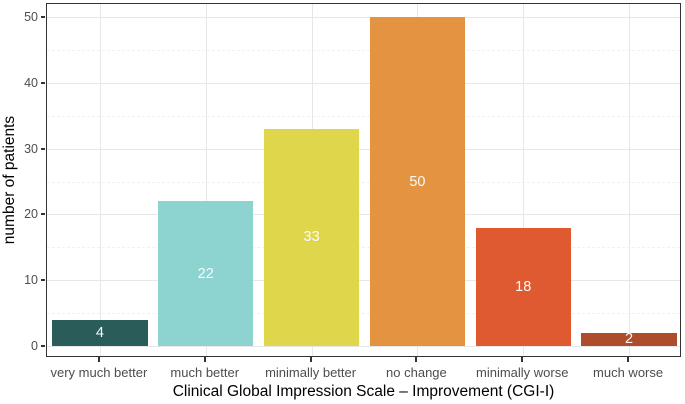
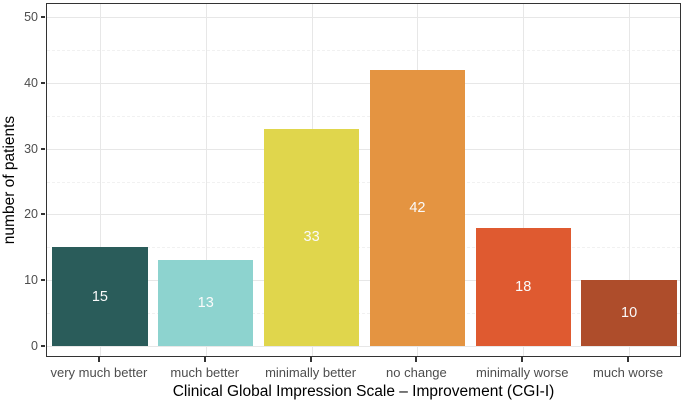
very much better: 4 -> 15
much better: 22 -> 13
no change: 50 -> 42
much worse: 2 -> 10
